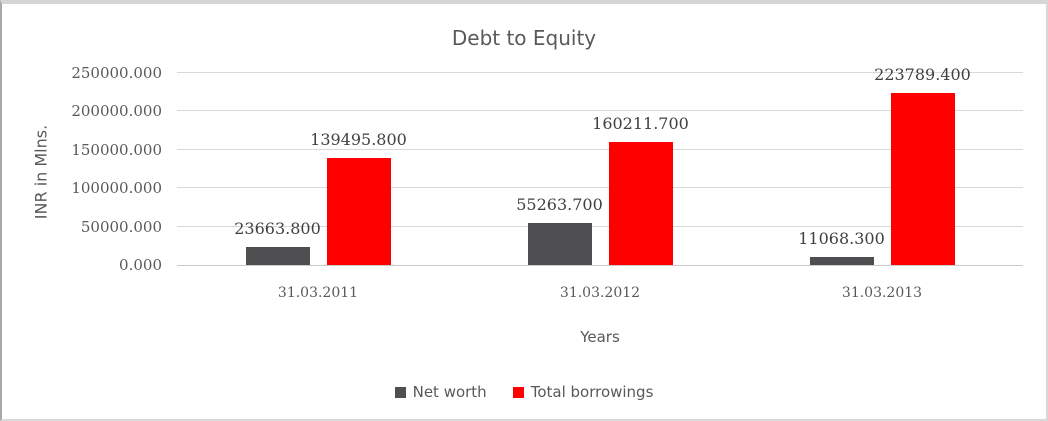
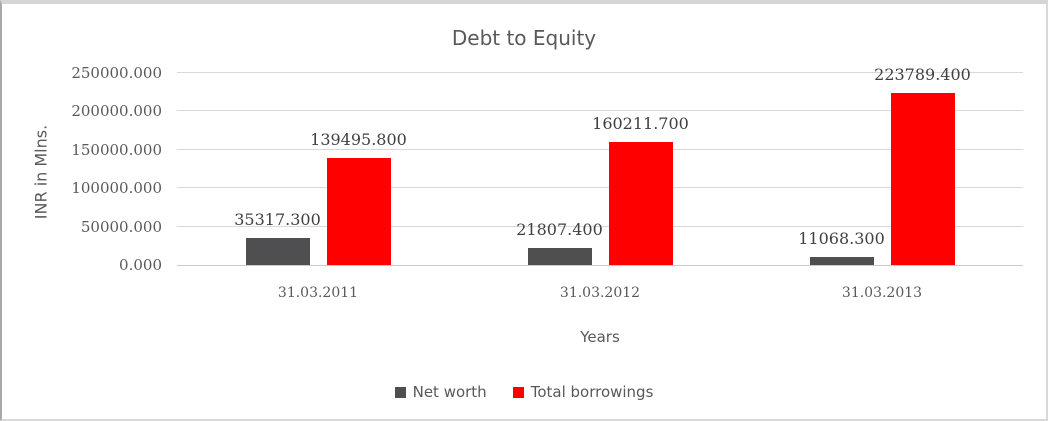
Net worth/31.03.2011: 23663.800 -> 35317.300
Net worth/31.03.2012: 55263.700 -> 21807.400
